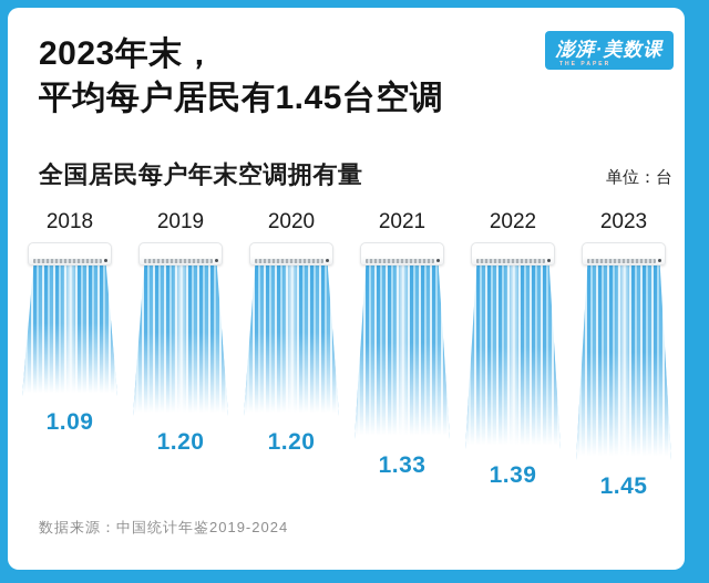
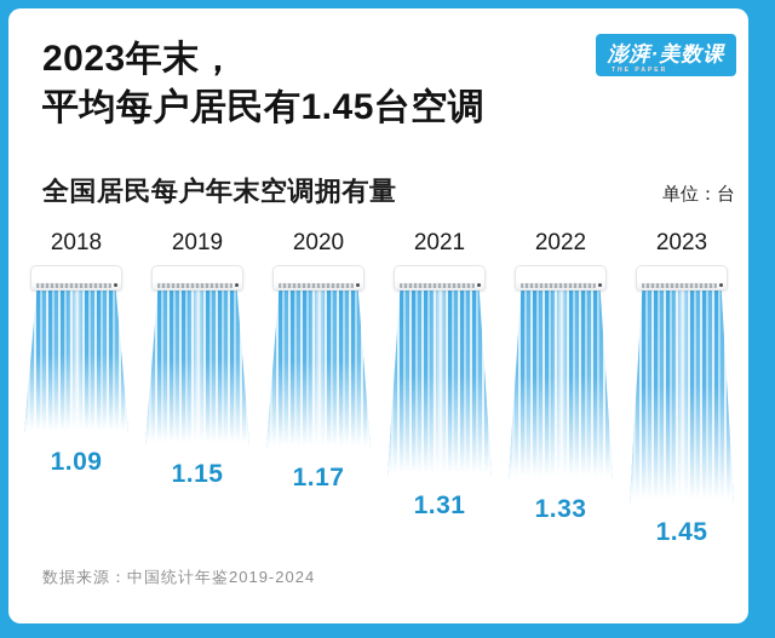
2019: 1.20 -> 1.15
2020: 1.20 -> 1.17
2021: 1.33 -> 1.31
2022: 1.39 -> 1.33
